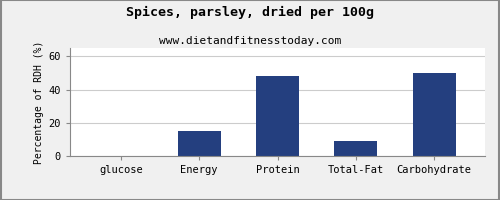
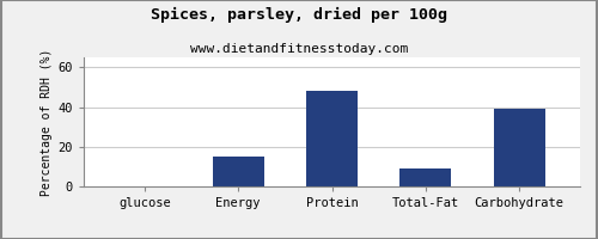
Carbohydrate: 50 -> 39
